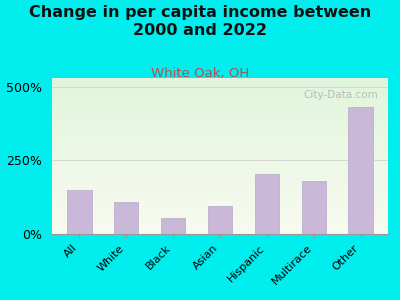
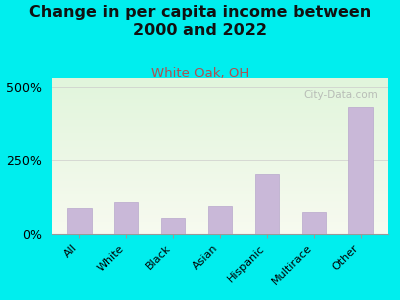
All: 150% -> 90%
Multirace: 180% -> 75%
